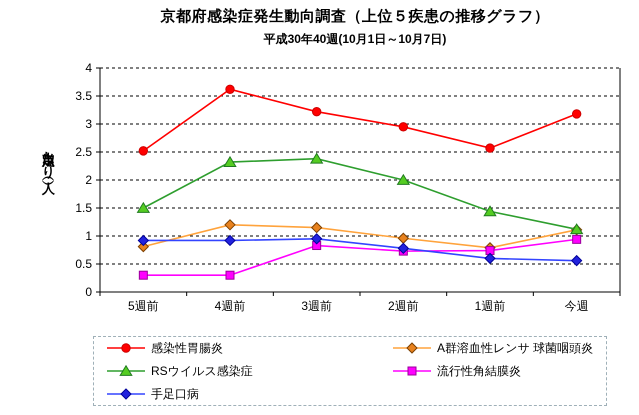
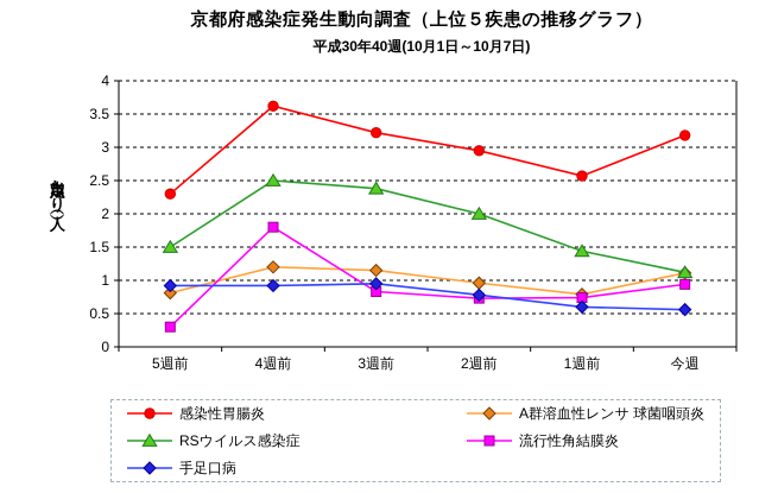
感染性胃腸炎/5週前: 2.5 -> 2.3
RSウイルス感染症/4週前: 2.3 -> 2.5
流行性角結膜炎/4週前: 0.3 -> 1.8
